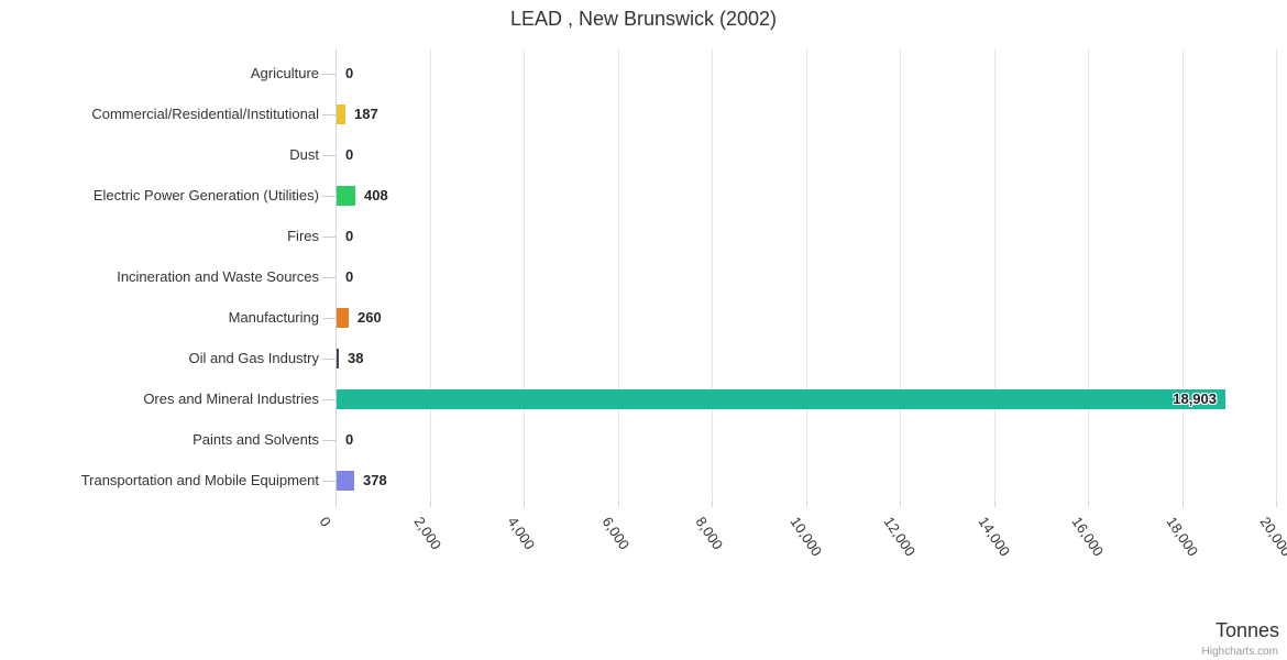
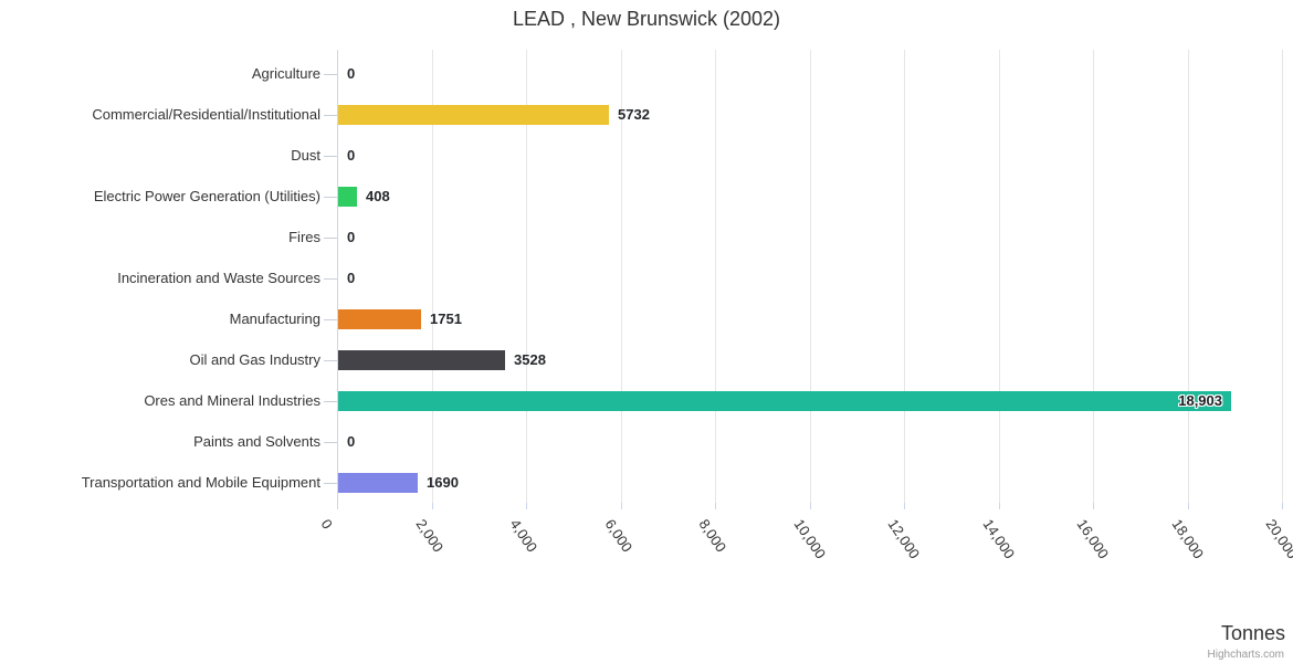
Commercial/Residential/Institutional: 187 -> 5732
Manufacturing: 260 -> 1751
Oil and Gas Industry: 38 -> 3528
Transportation and Mobile Equipment: 378 -> 1690
